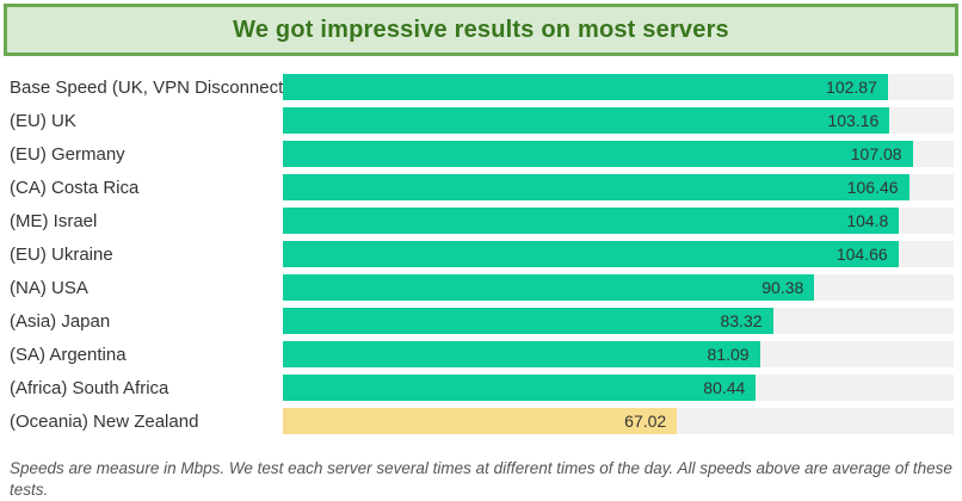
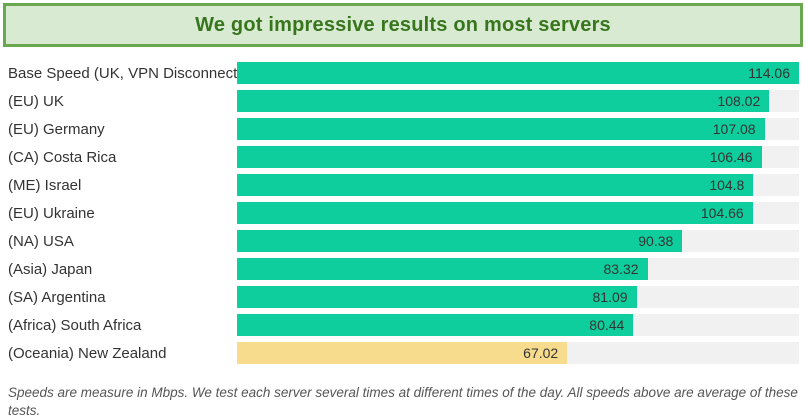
Base Speed (UK, VPN Disconnected): 102.87 -> 114.06
(EU) UK: 103.16 -> 108.02
